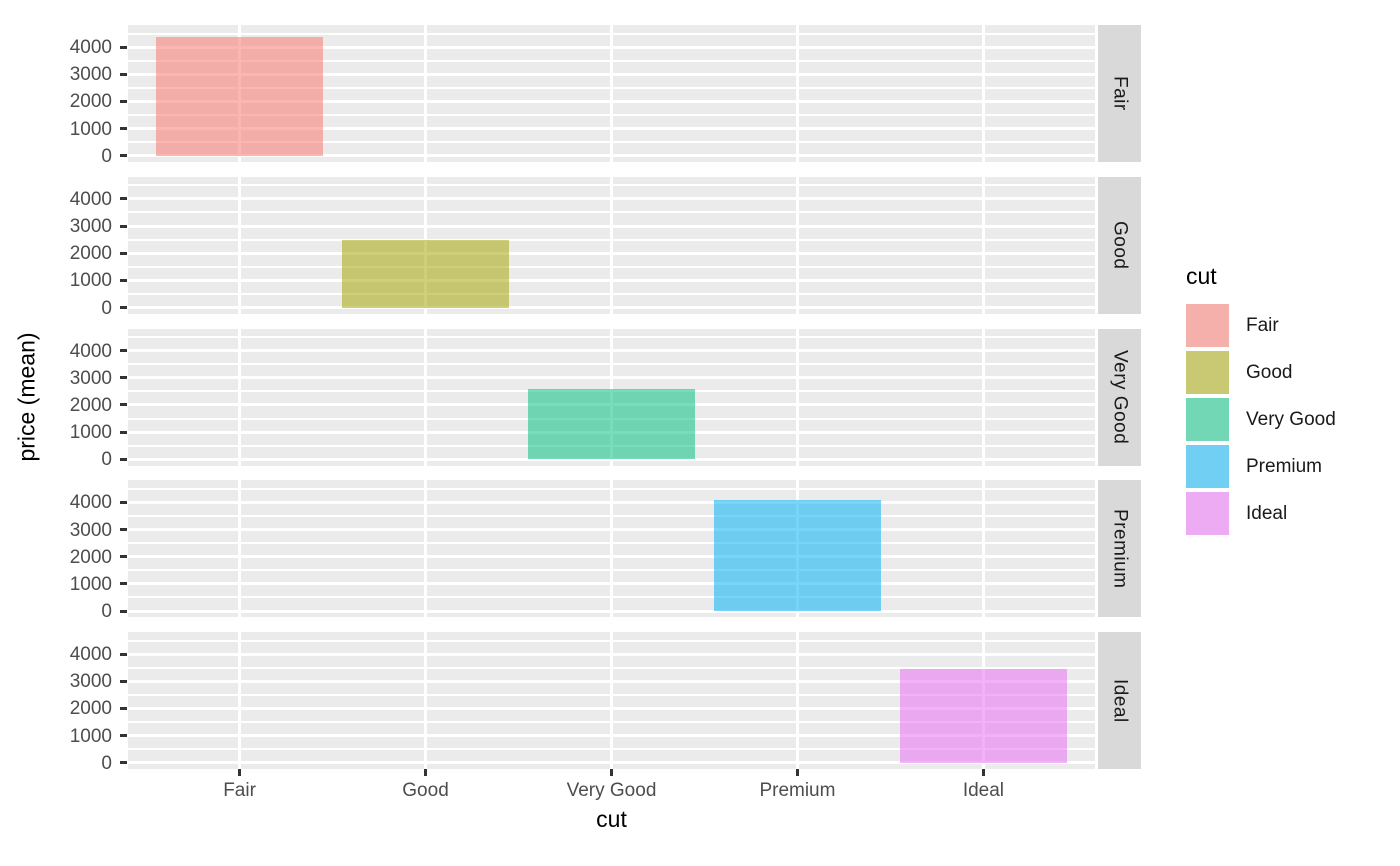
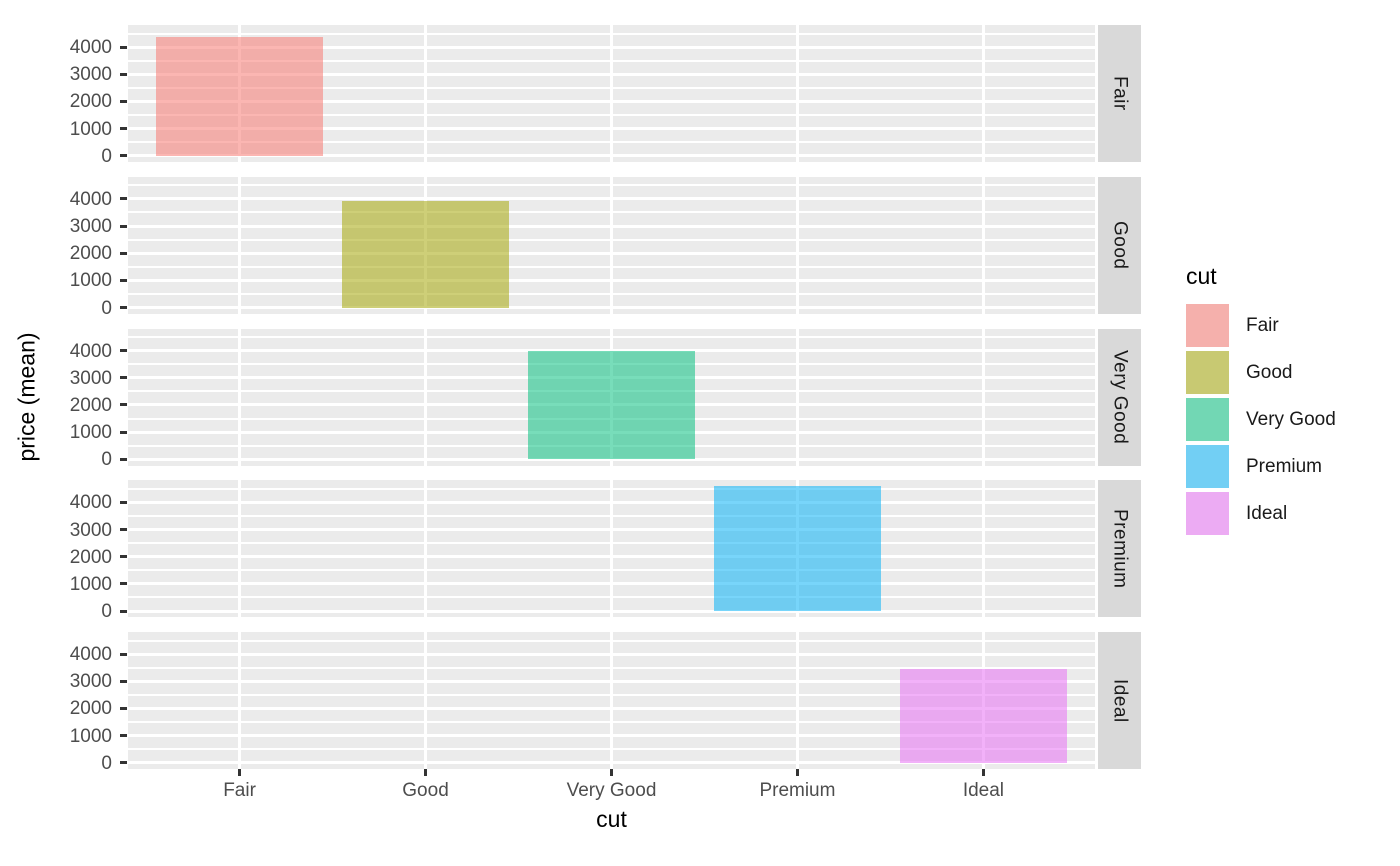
Good: 2500 -> 3900
Very Good: 2600 -> 4000
Premium: 4100 -> 4600
